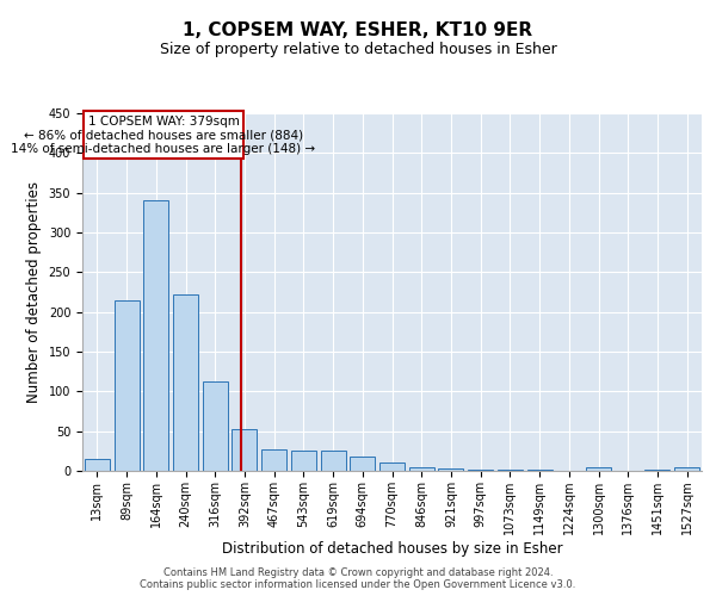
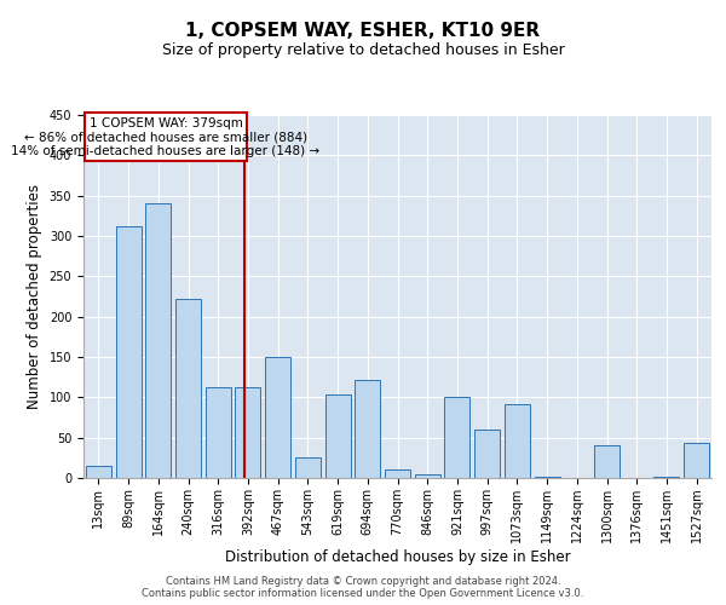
89sqm: 215 -> 312
392sqm: 52 -> 112
467sqm: 27 -> 150
619sqm: 25 -> 104
694sqm: 18 -> 122
921sqm: 3 -> 100
997sqm: 2 -> 60
1073sqm: 2 -> 92
1300sqm: 4 -> 40
1527sqm: 4 -> 44
